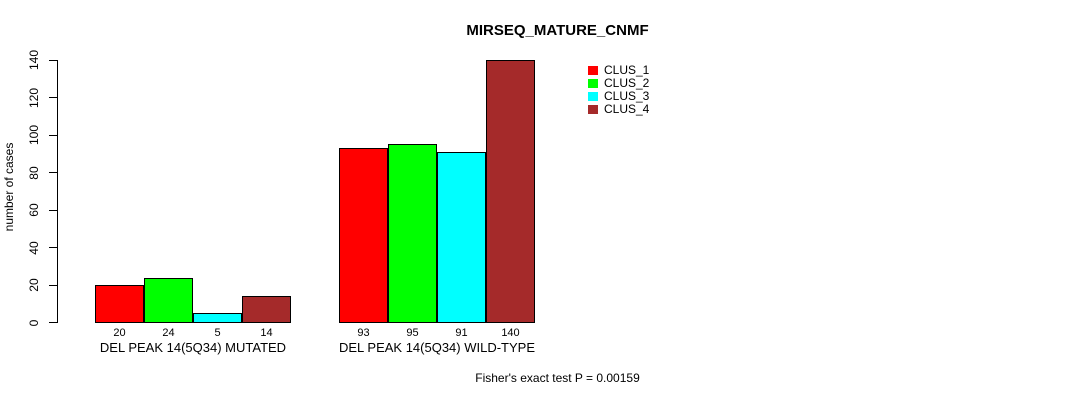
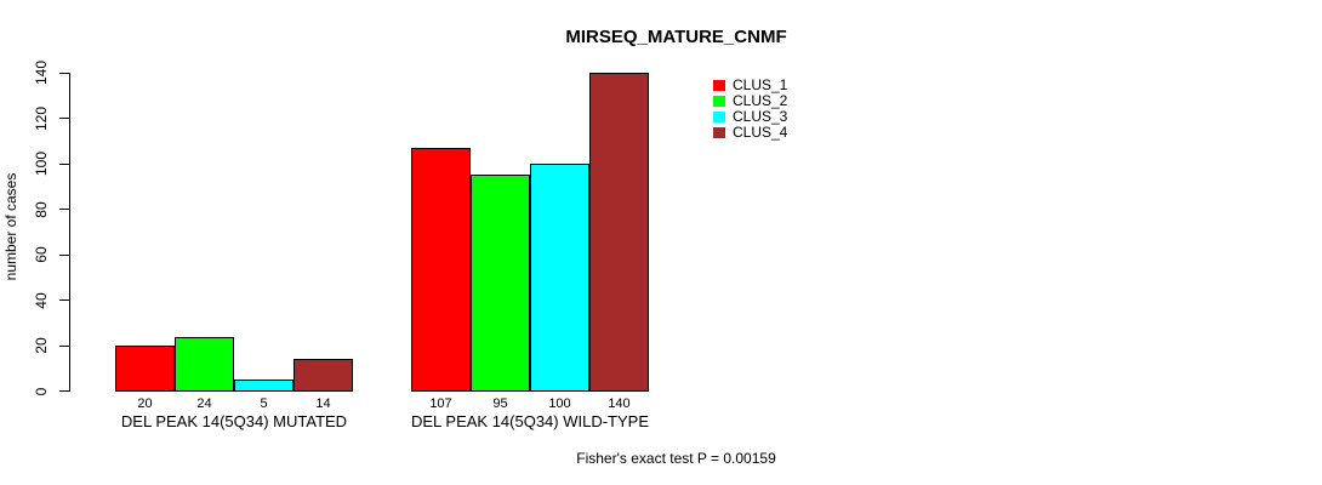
CLUS_1/DEL PEAK 14(5Q34) WILD-TYPE: 93 -> 107
CLUS_3/DEL PEAK 14(5Q34) WILD-TYPE: 91 -> 100
